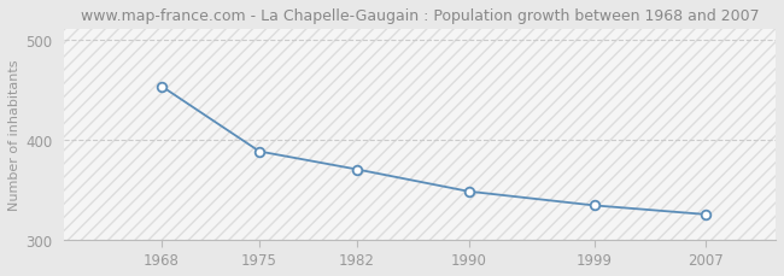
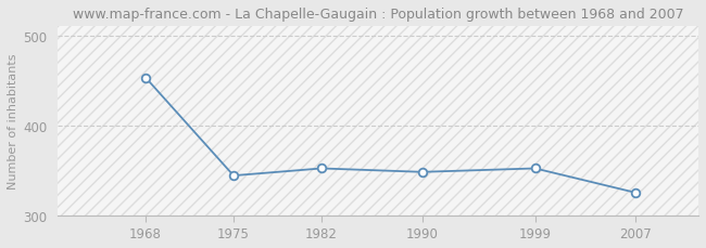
1975: 388 -> 344
1982: 370 -> 352
1999: 334 -> 352
